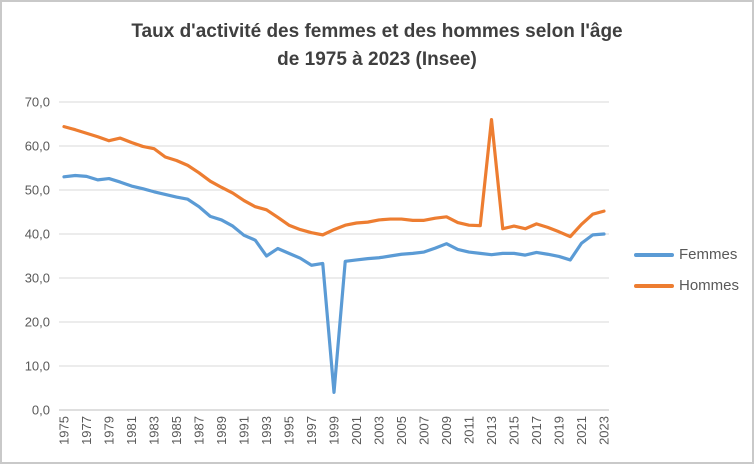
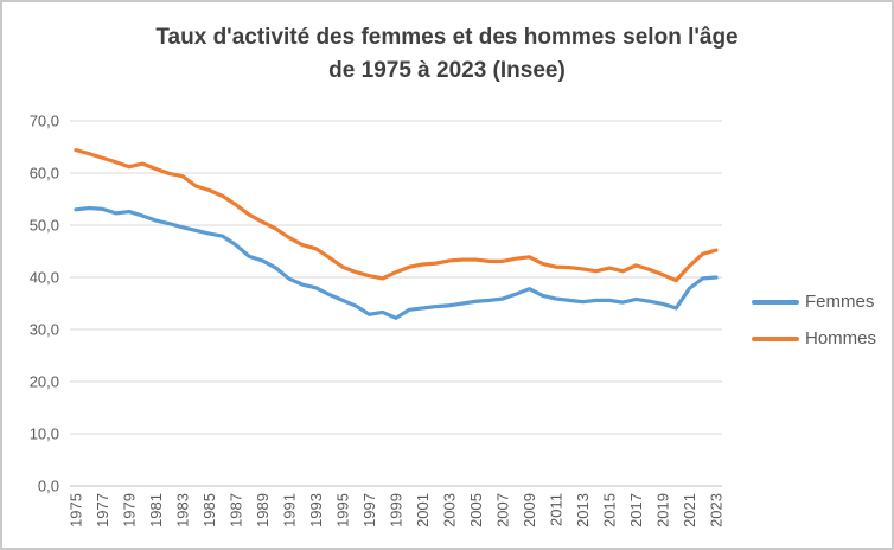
Femmes/1993: 35 -> 38
Femmes/1999: 4 -> 32
Hommes/2013: 66 -> 42
